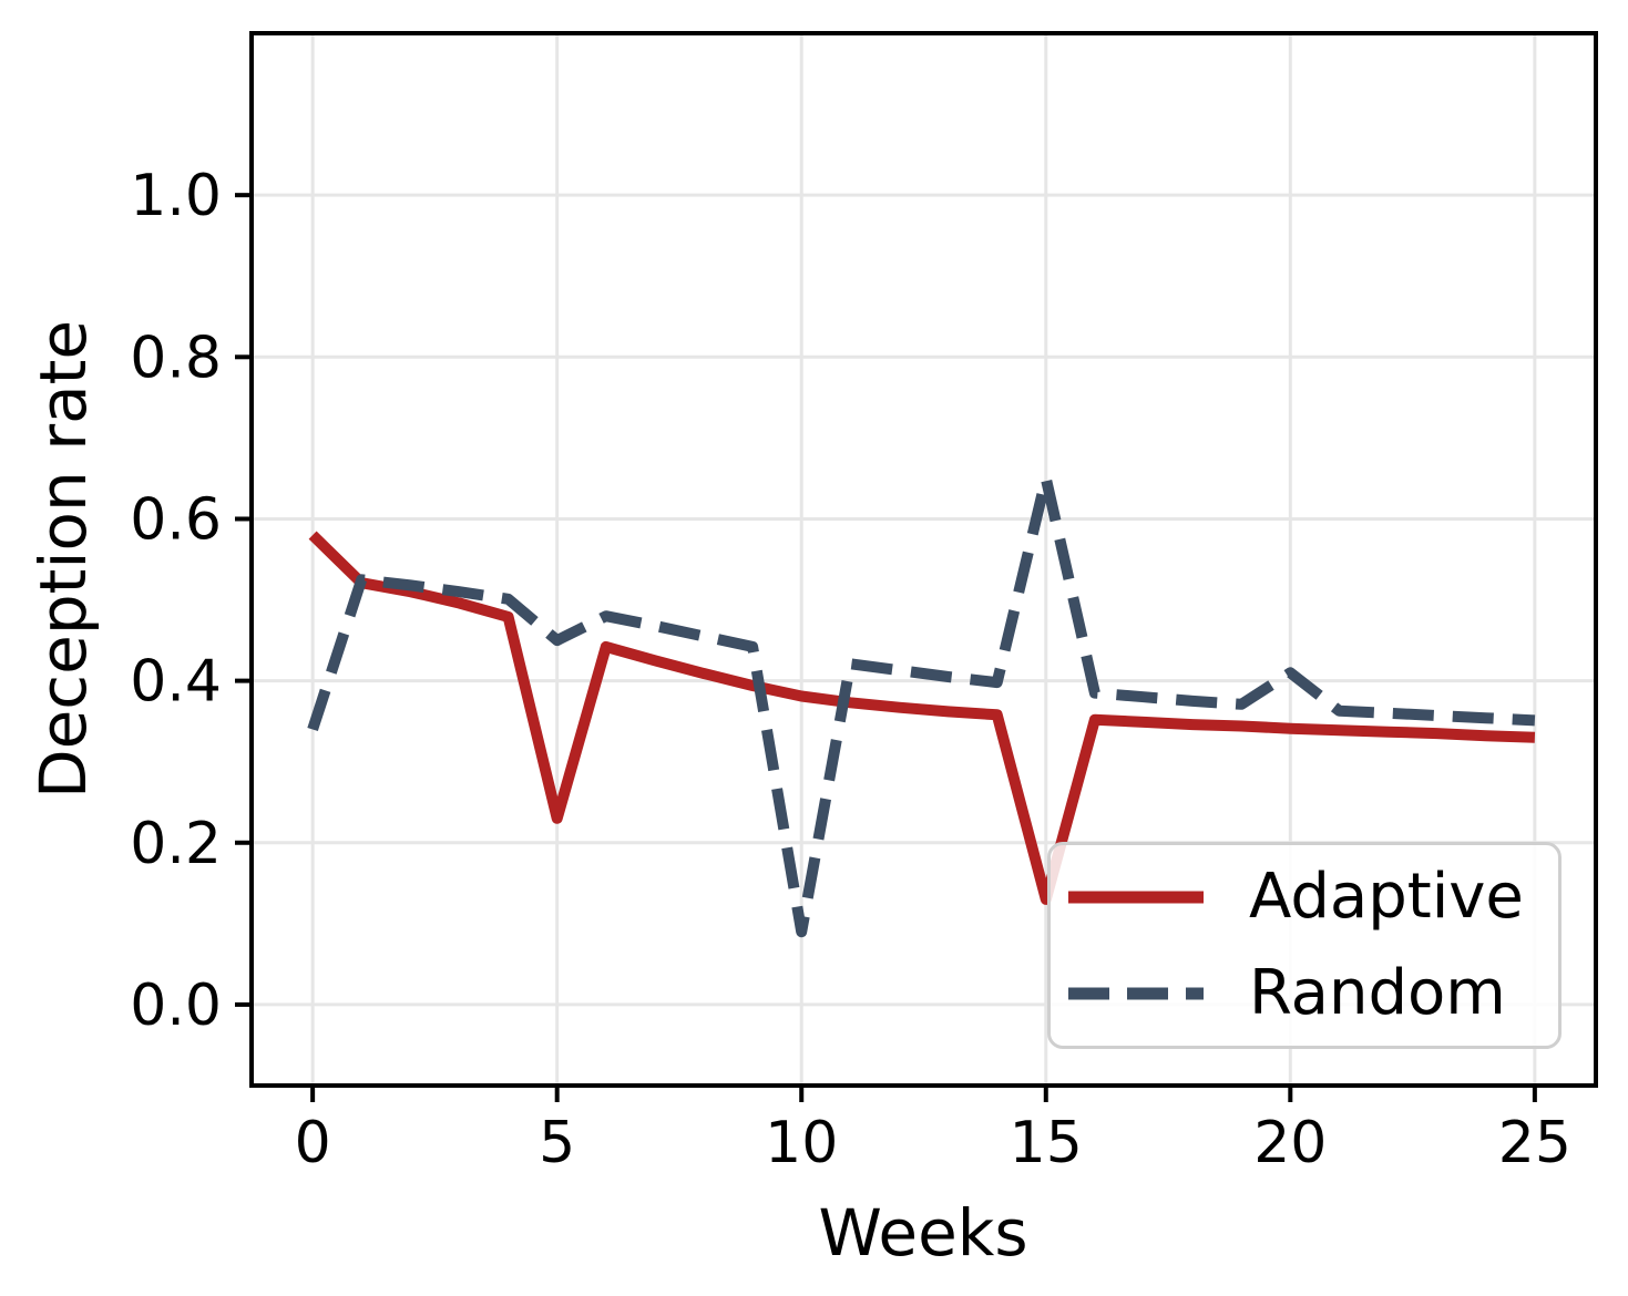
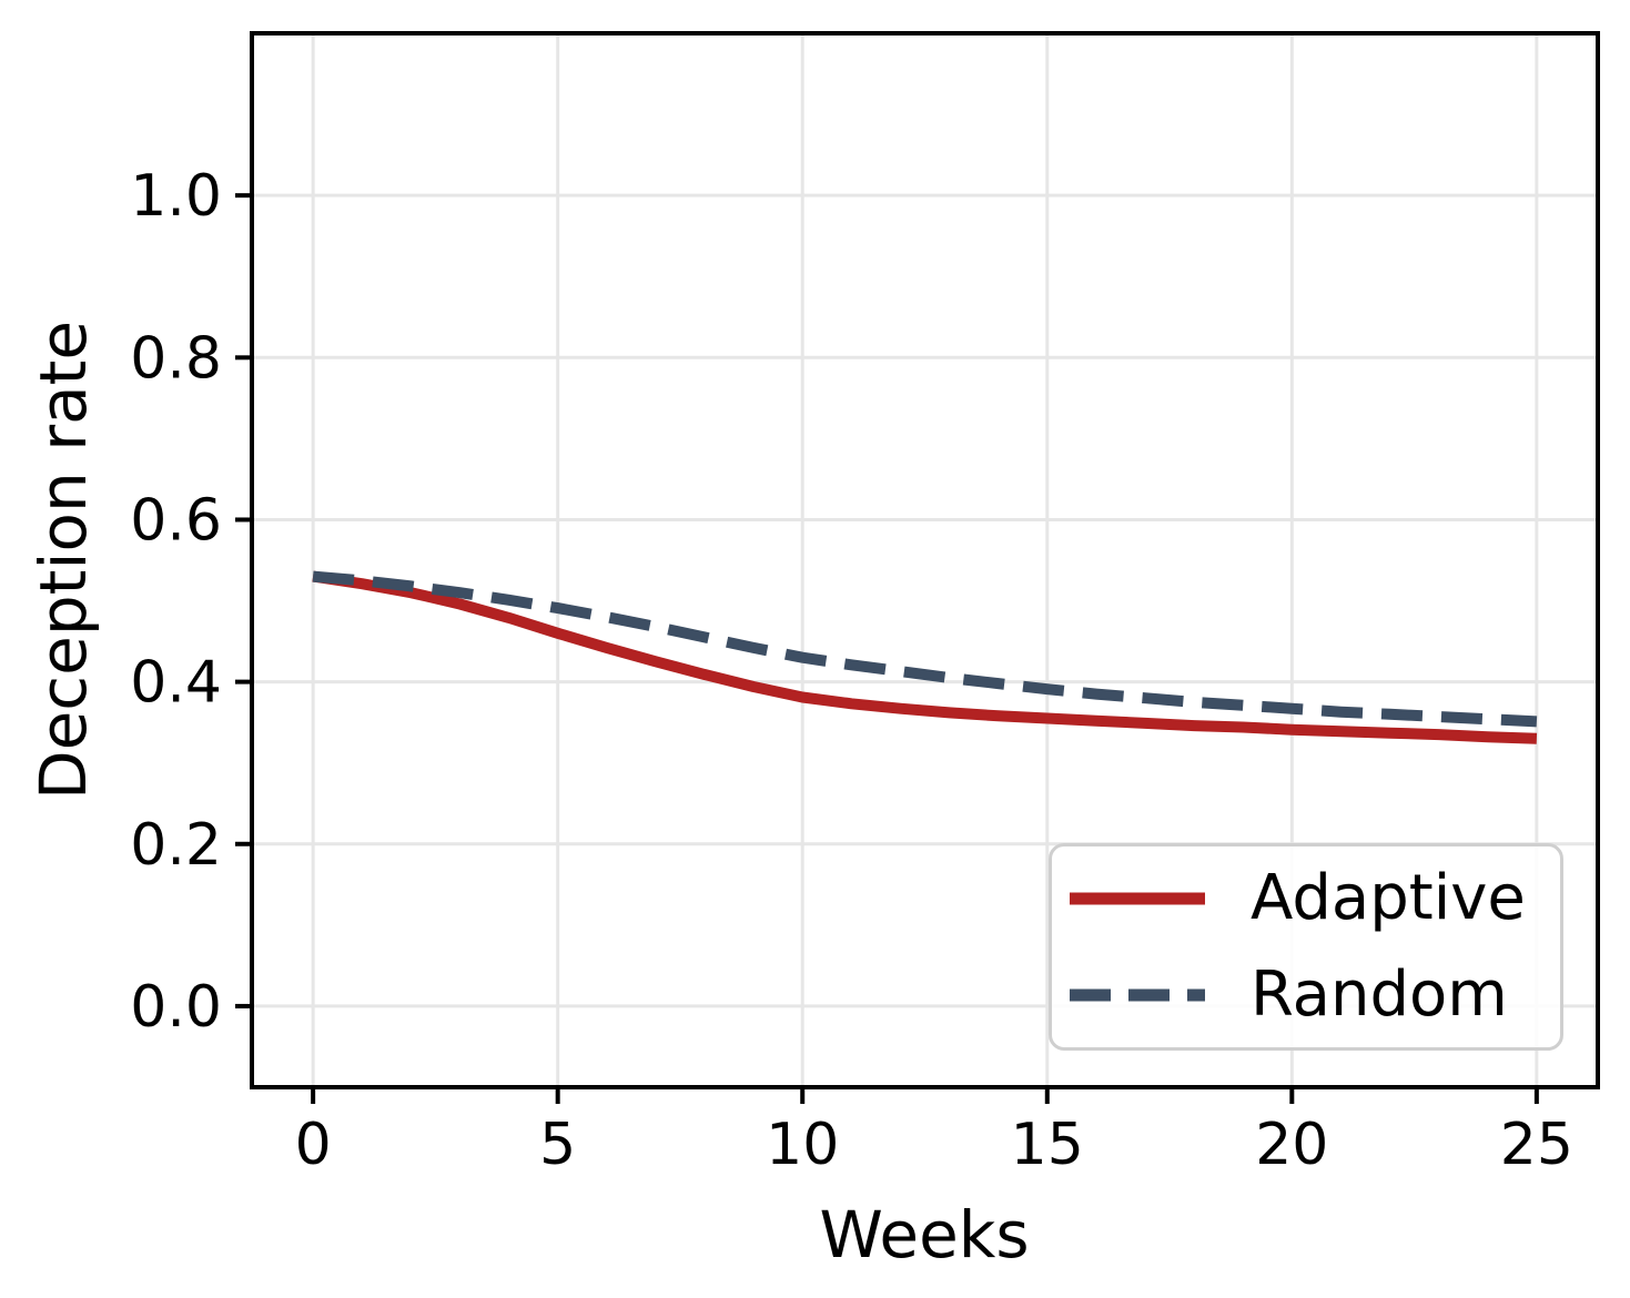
Adaptive/0: 0.58 -> 0.53
Random/0: 0.34 -> 0.53
Adaptive/5: 0.23 -> 0.46
Random/5: 0.45 -> 0.49
Random/10: 0.09 -> 0.43
Adaptive/15: 0.13 -> 0.35
Random/15: 0.65 -> 0.39
Random/20: 0.41 -> 0.37
